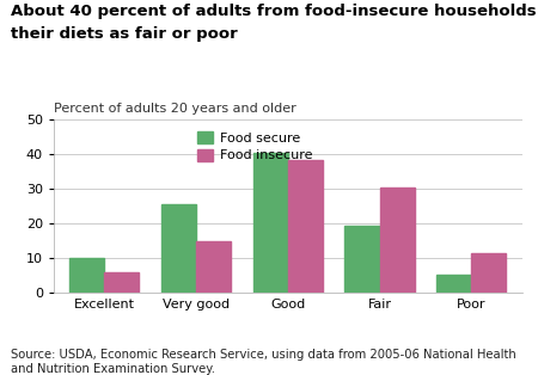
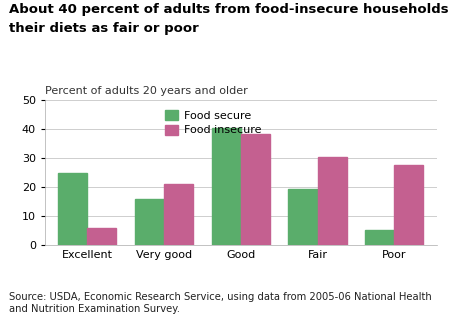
Food secure/Excellent: 10.0 -> 25.0
Food secure/Very good: 25.5 -> 16.0
Food insecure/Very good: 15.0 -> 21.0
Food insecure/Poor: 11.5 -> 27.5
